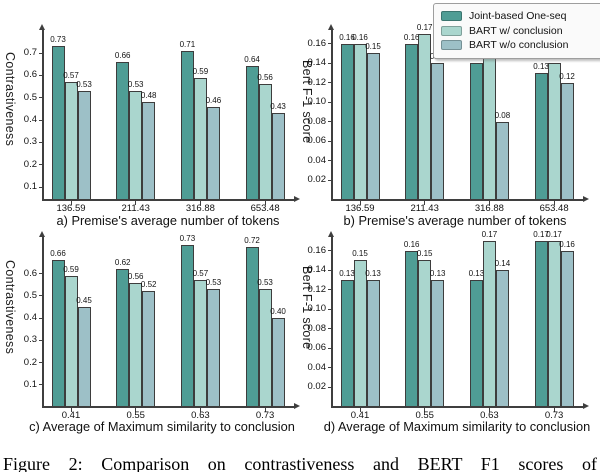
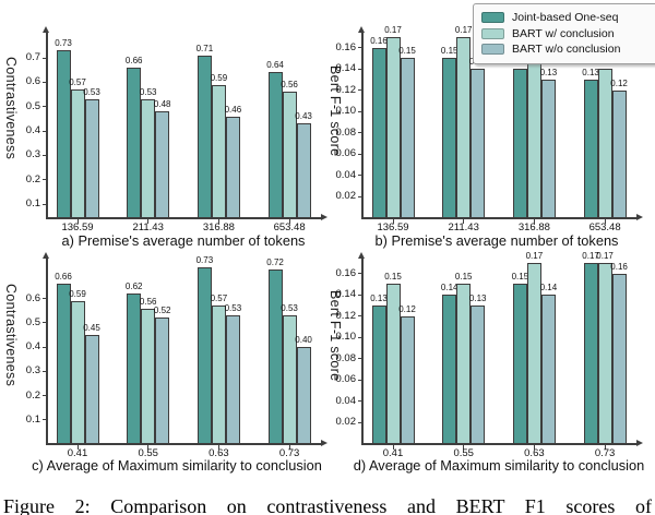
b) Premise's average number of tokens/BART w/ conclusion/136.59: 0.16 -> 0.17
b) Premise's average number of tokens/Joint-based One-seq/211.43: 0.16 -> 0.15
b) Premise's average number of tokens/BART w/o conclusion/316.88: 0.08 -> 0.13
d) Average of Maximum similarity to conclusion/BART w/o conclusion/0.41: 0.13 -> 0.12
d) Average of Maximum similarity to conclusion/Joint-based One-seq/0.55: 0.16 -> 0.14
d) Average of Maximum similarity to conclusion/Joint-based One-seq/0.63: 0.13 -> 0.15
